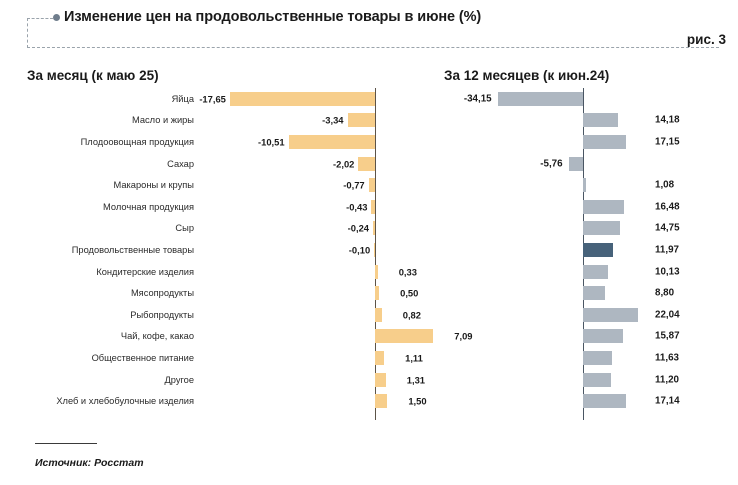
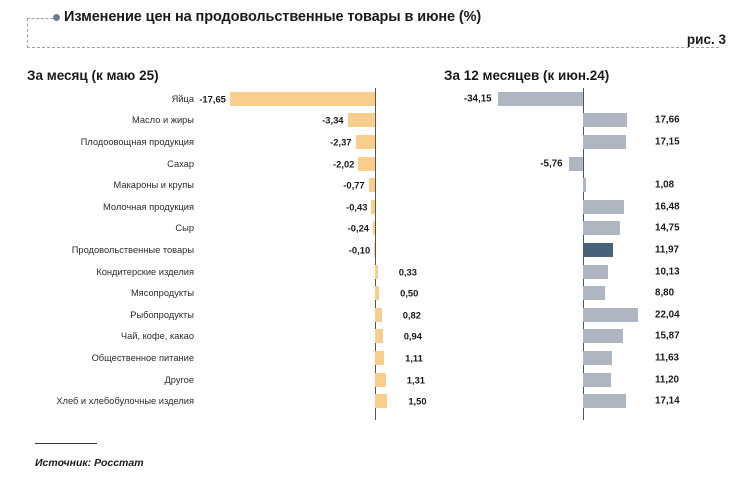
За 12 месяцев (к июн.24)/Масло и жиры: 14,18 -> 17,66
За месяц (к маю 25)/Плодоовощная продукция: -10,51 -> -2,37
За месяц (к маю 25)/Чай, кофе, какао: 7,09 -> 0,94
